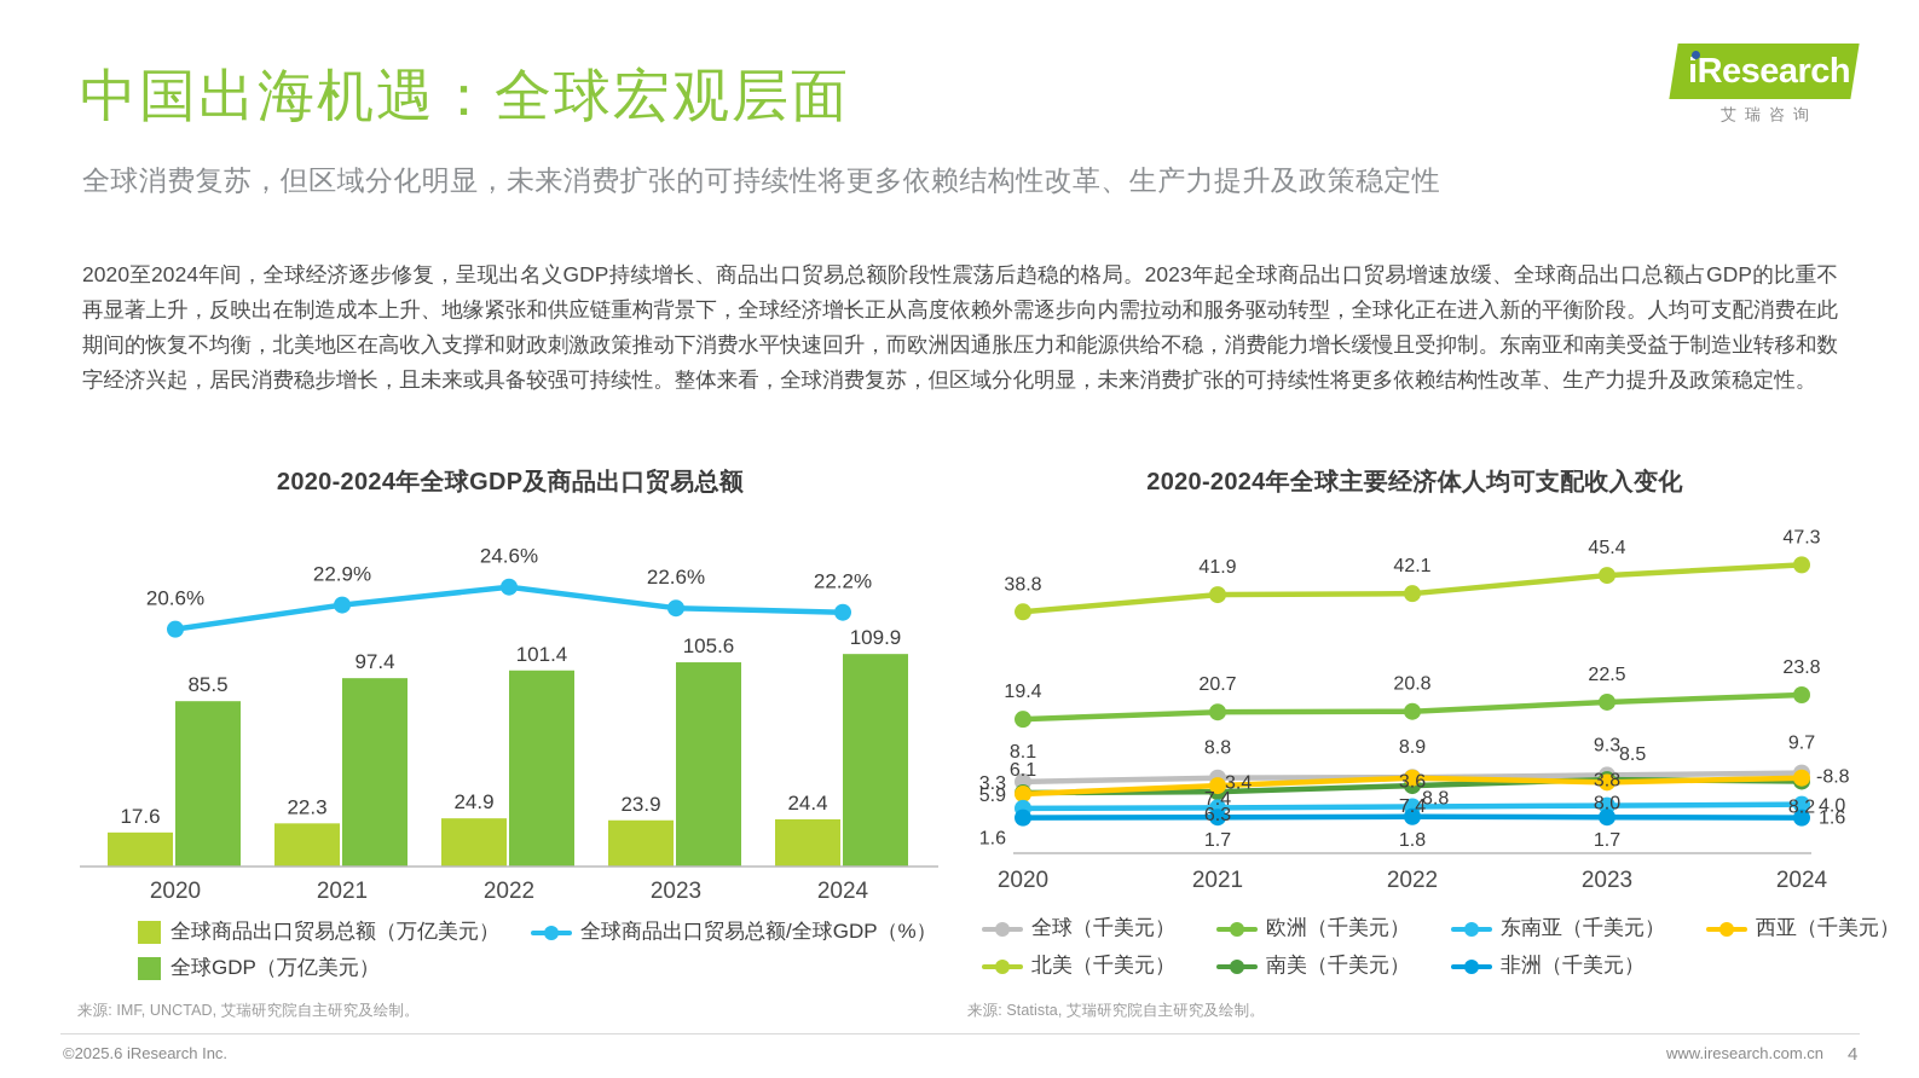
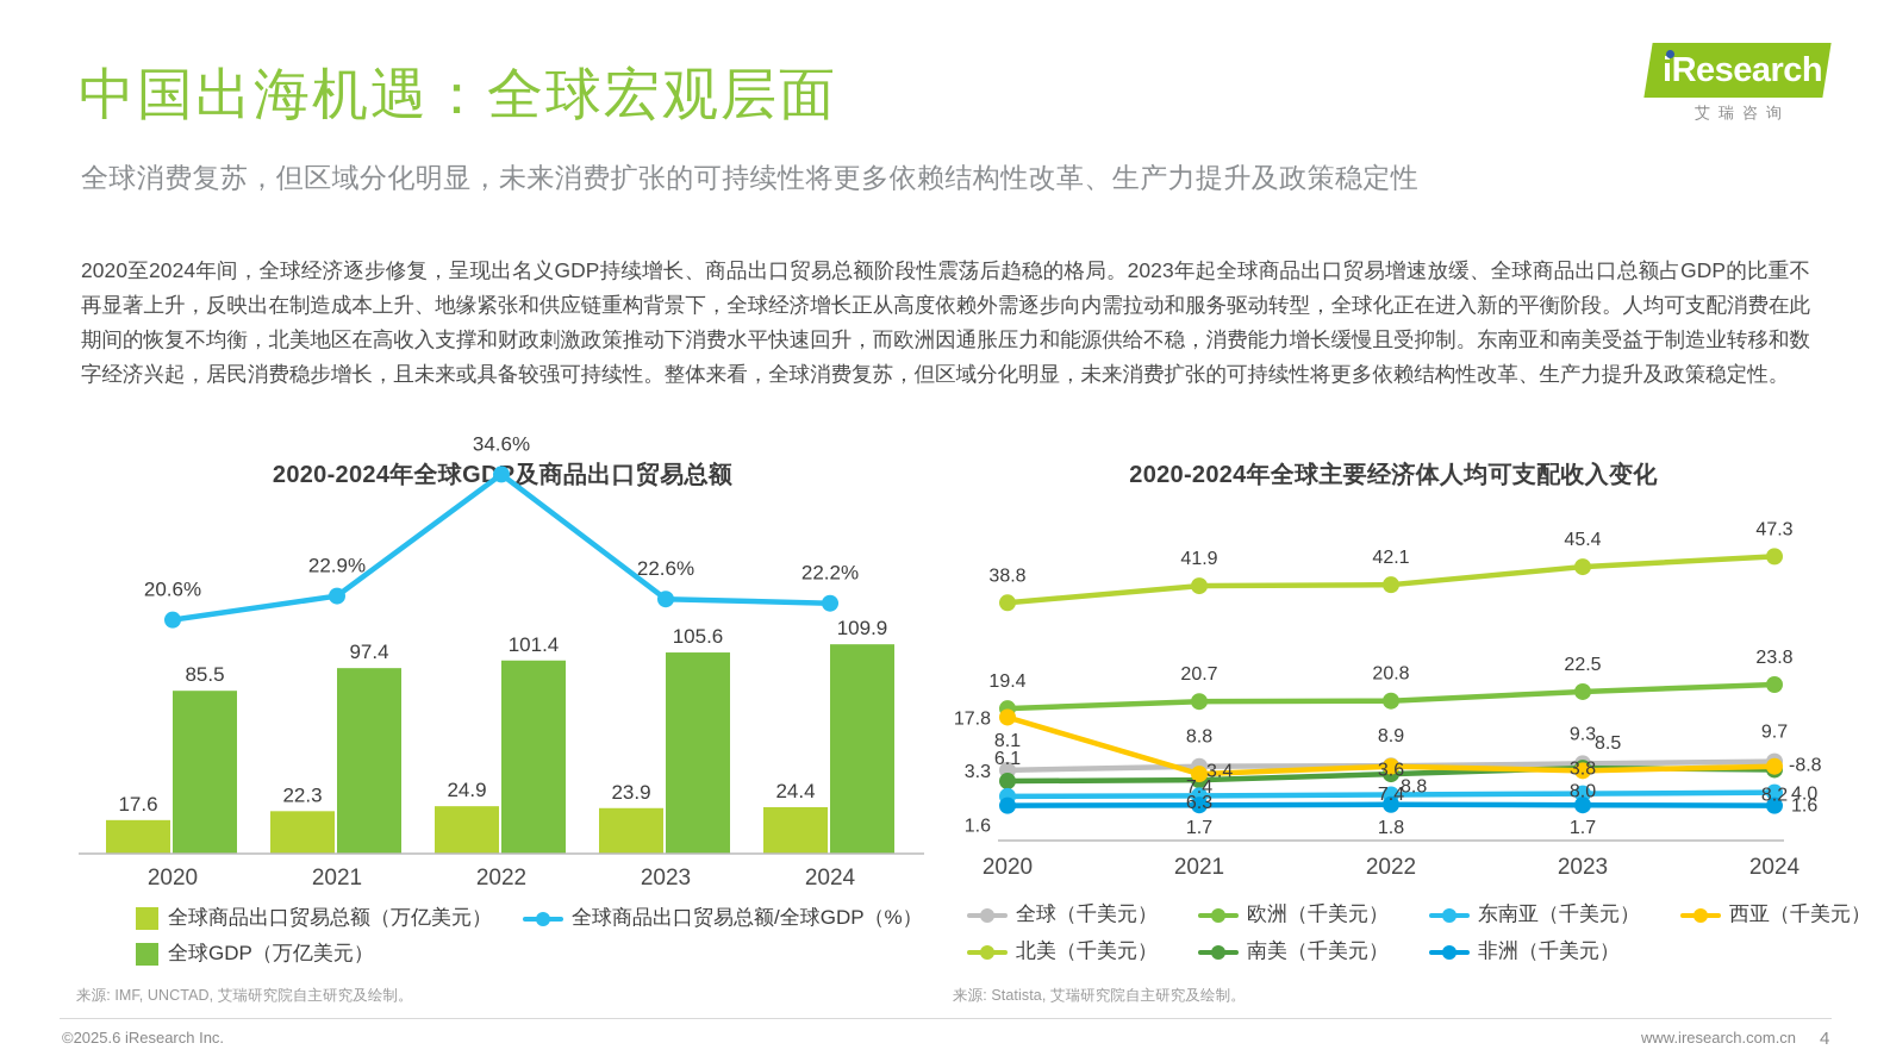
2020-2024年全球GDP及商品出口贸易总额/全球商品出口贸易总额/全球GDP（%）/2022: 24.6% -> 34.6%
2020-2024年全球主要经济体人均可支配收入变化/西亚（千美元）/2020: 5.9 -> 17.8
